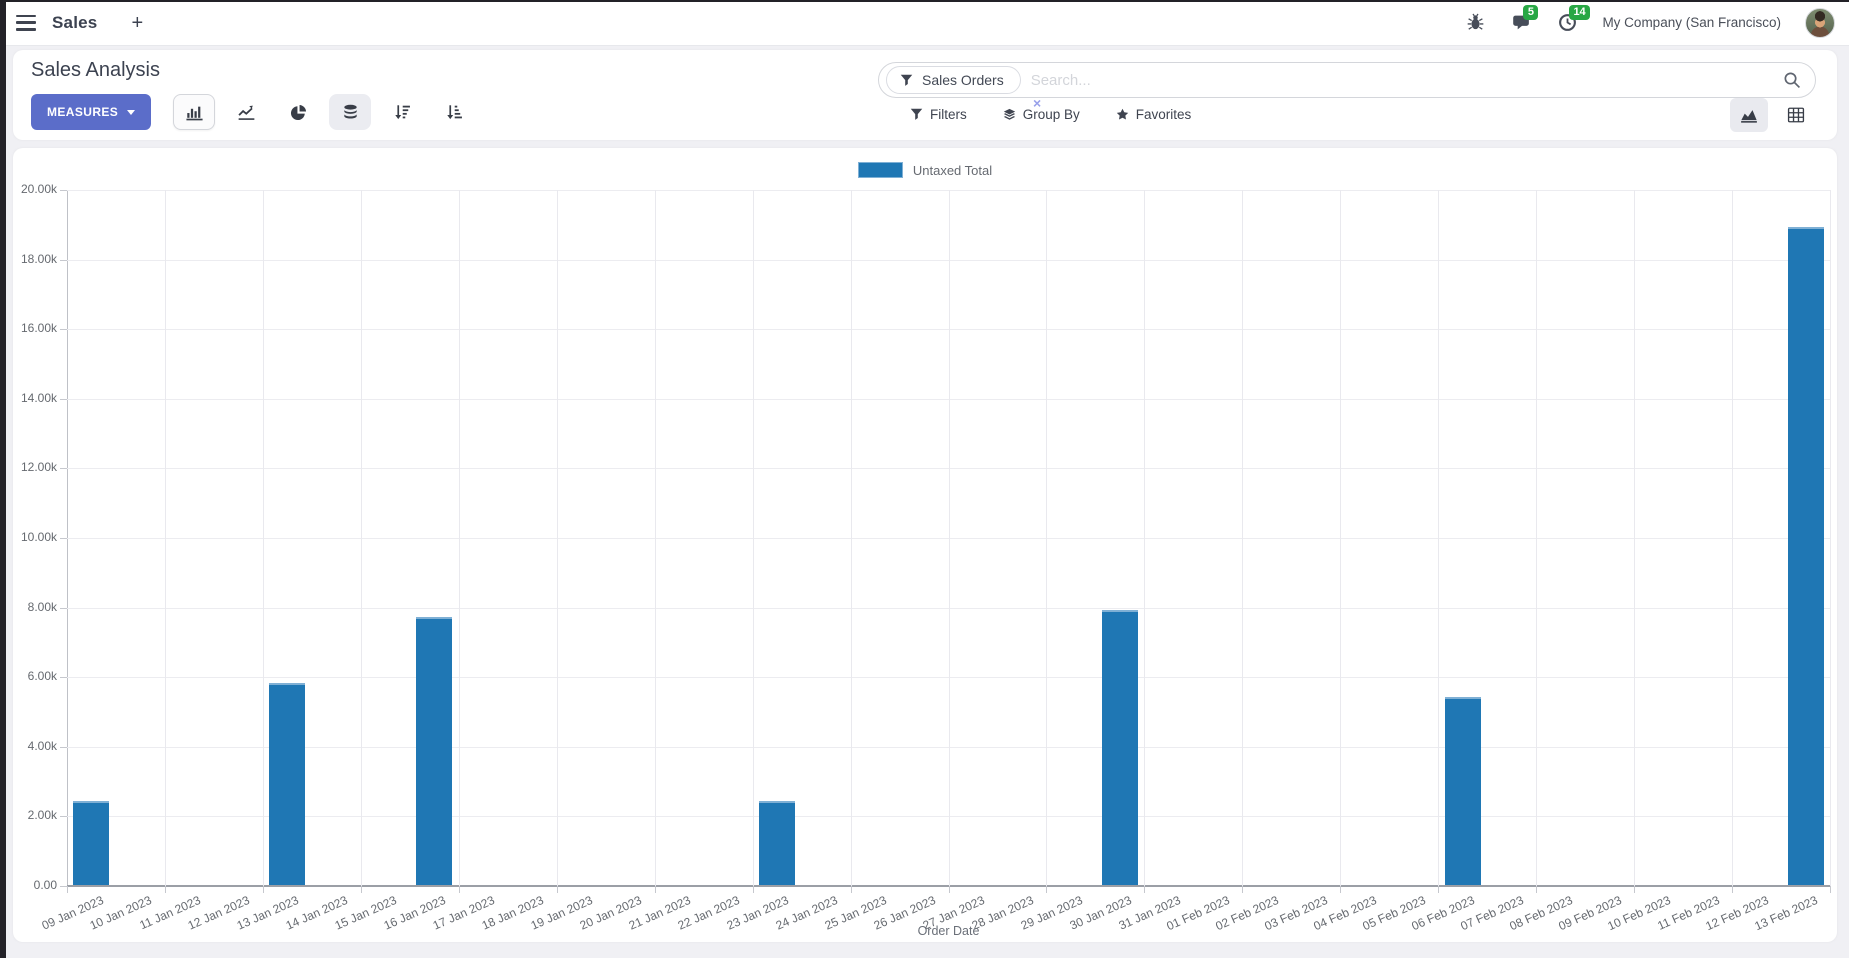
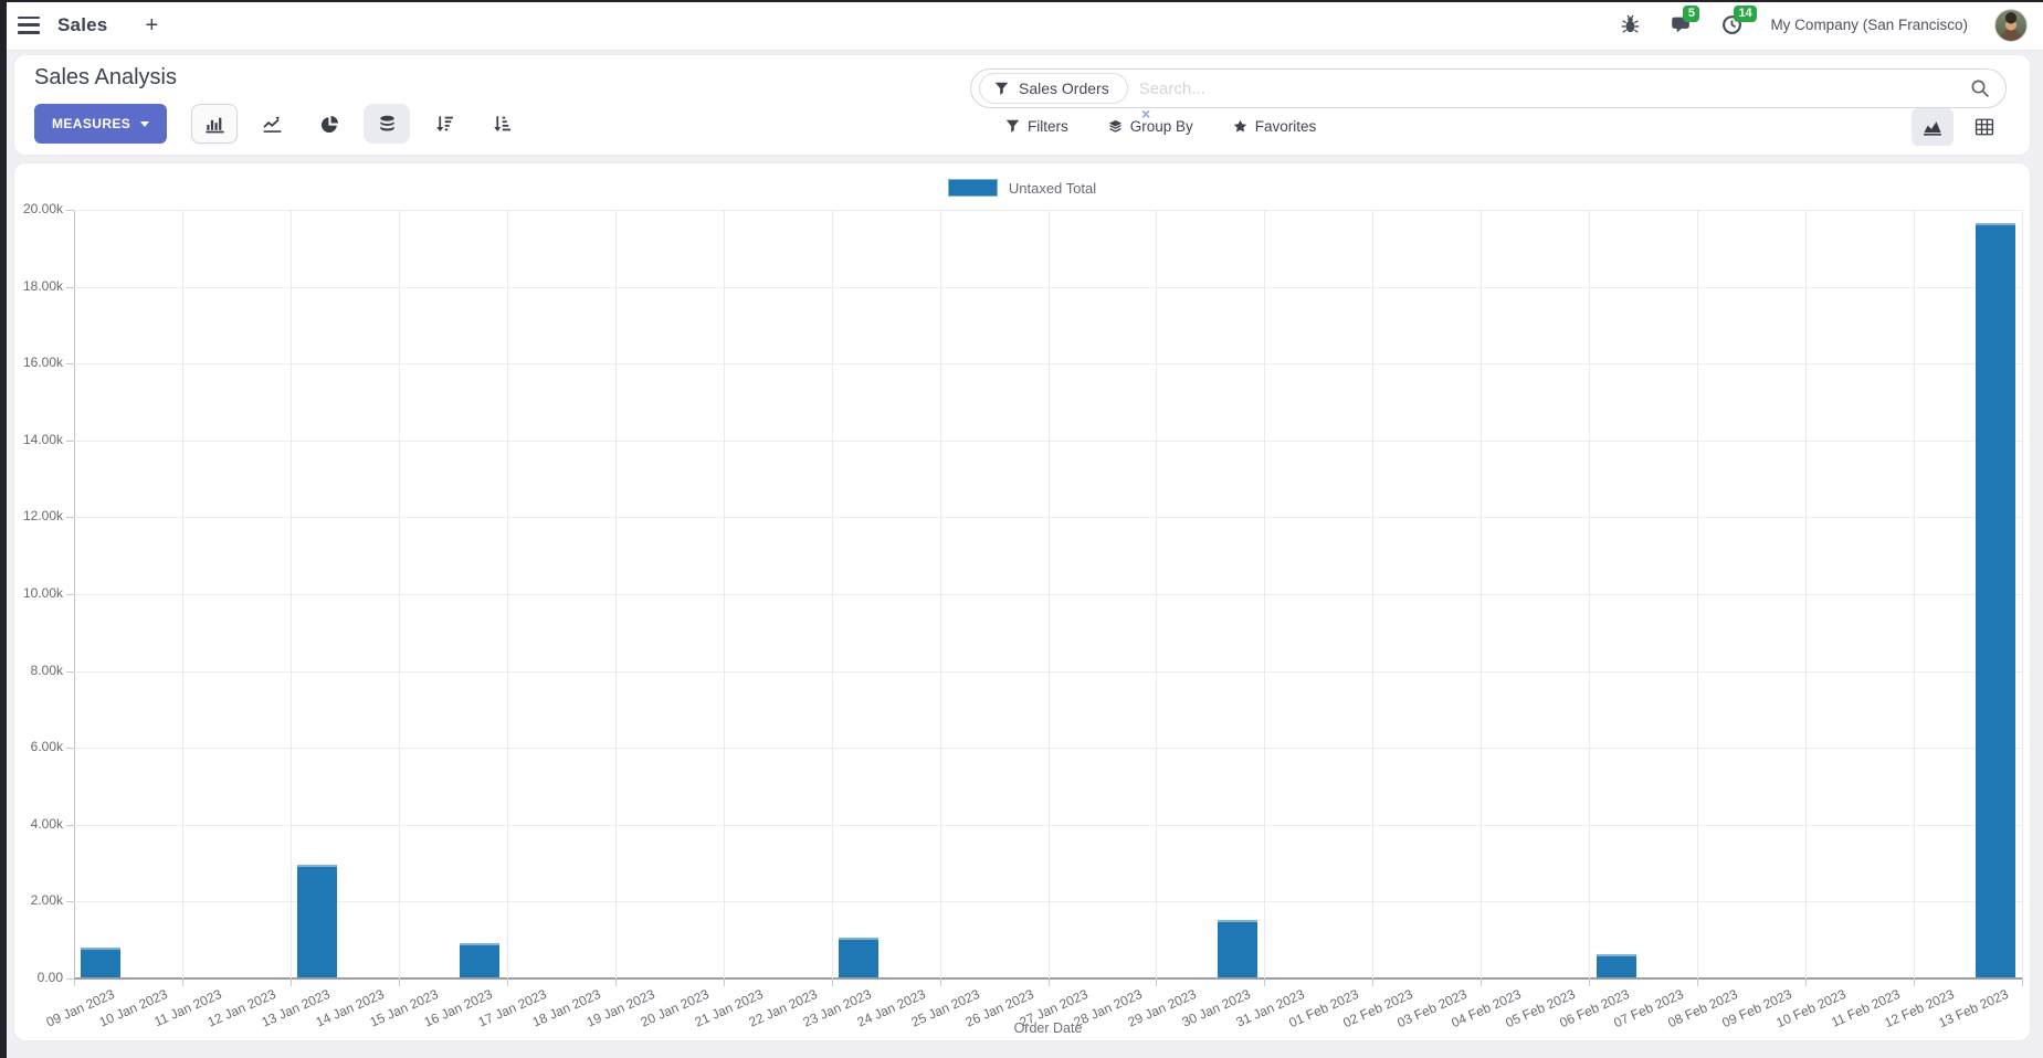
09 Jan 2023: 2.4k -> 0.8k
13 Jan 2023: 5.8k -> 2.9k
16 Jan 2023: 7.7k -> 0.9k
23 Jan 2023: 2.4k -> 1.0k
30 Jan 2023: 7.9k -> 1.5k
06 Feb 2023: 5.4k -> 0.6k
13 Feb 2023: 18.9k -> 19.6k
